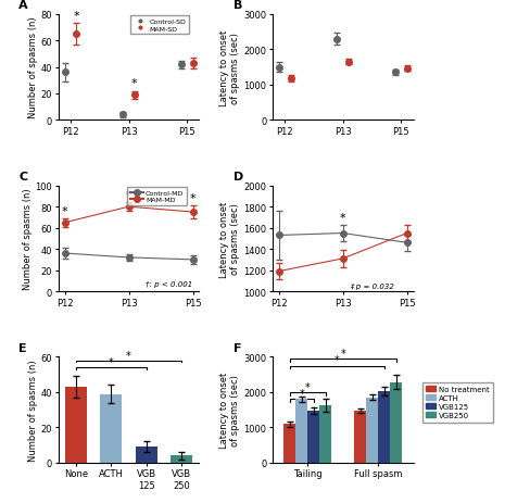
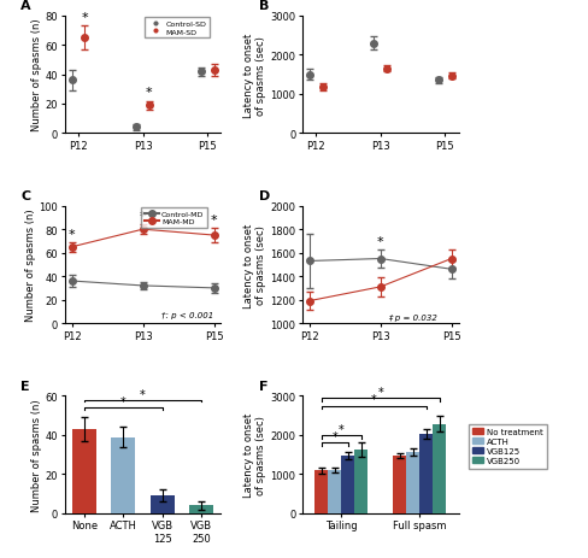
ACTH/Tailing: 1800 -> 1100
ACTH/Full spasm: 1850 -> 1570
